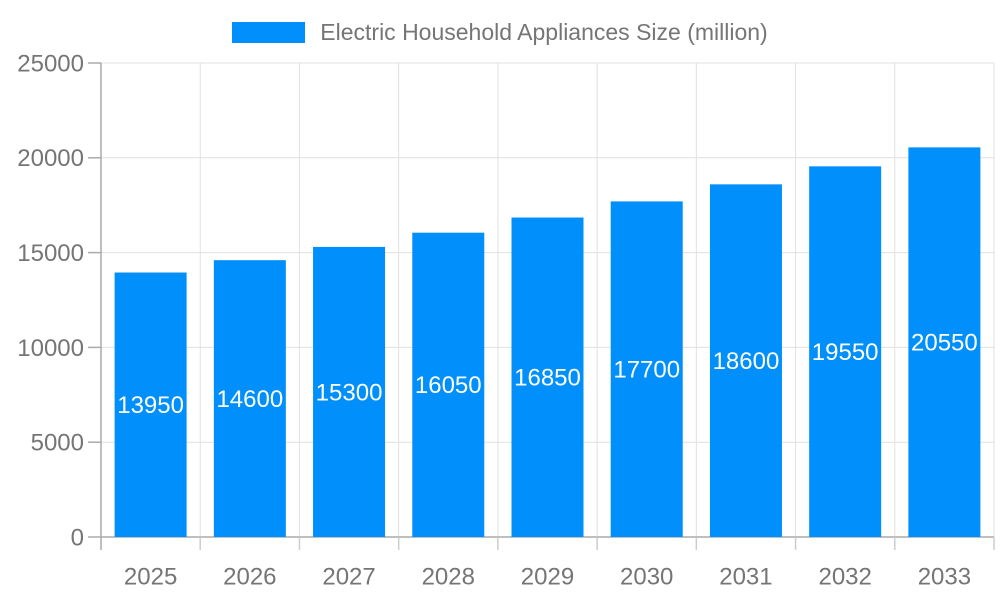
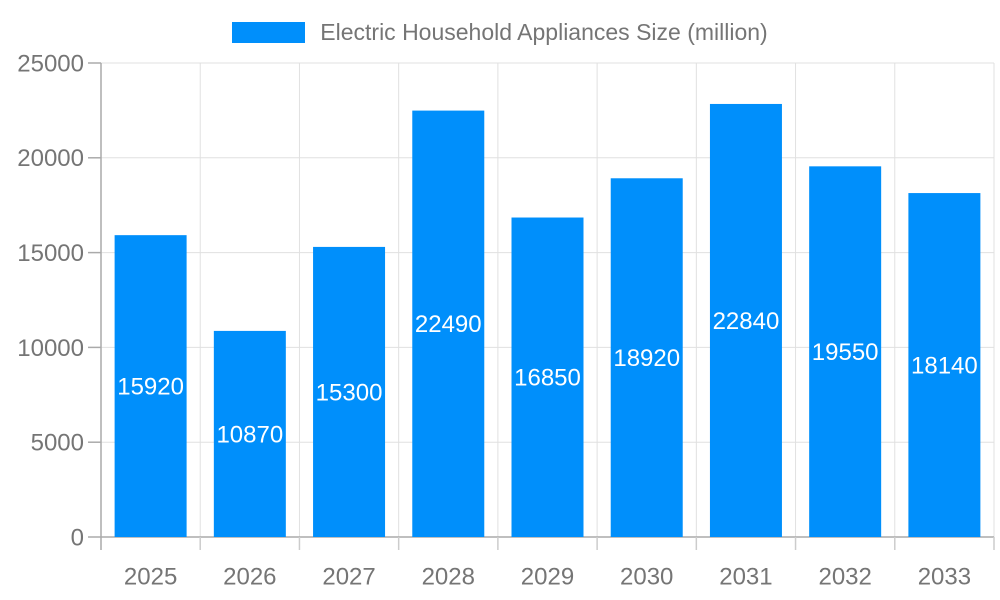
2025: 13950 -> 15920
2026: 14600 -> 10870
2028: 16050 -> 22490
2030: 17700 -> 18920
2031: 18600 -> 22840
2033: 20550 -> 18140
